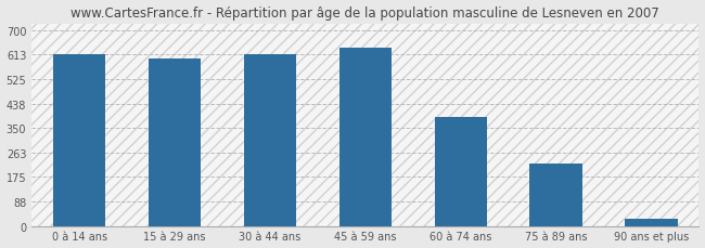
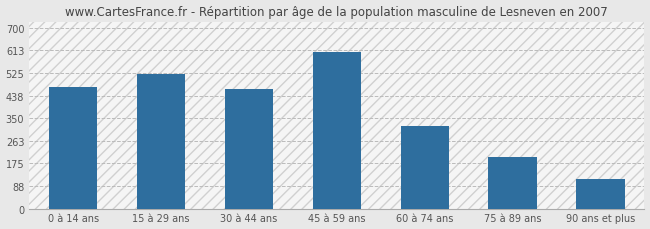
0 à 14 ans: 613 -> 470
15 à 29 ans: 600 -> 520
30 à 44 ans: 613 -> 465
45 à 59 ans: 638 -> 605
60 à 74 ans: 388 -> 320
75 à 89 ans: 225 -> 200
90 ans et plus: 25 -> 115
